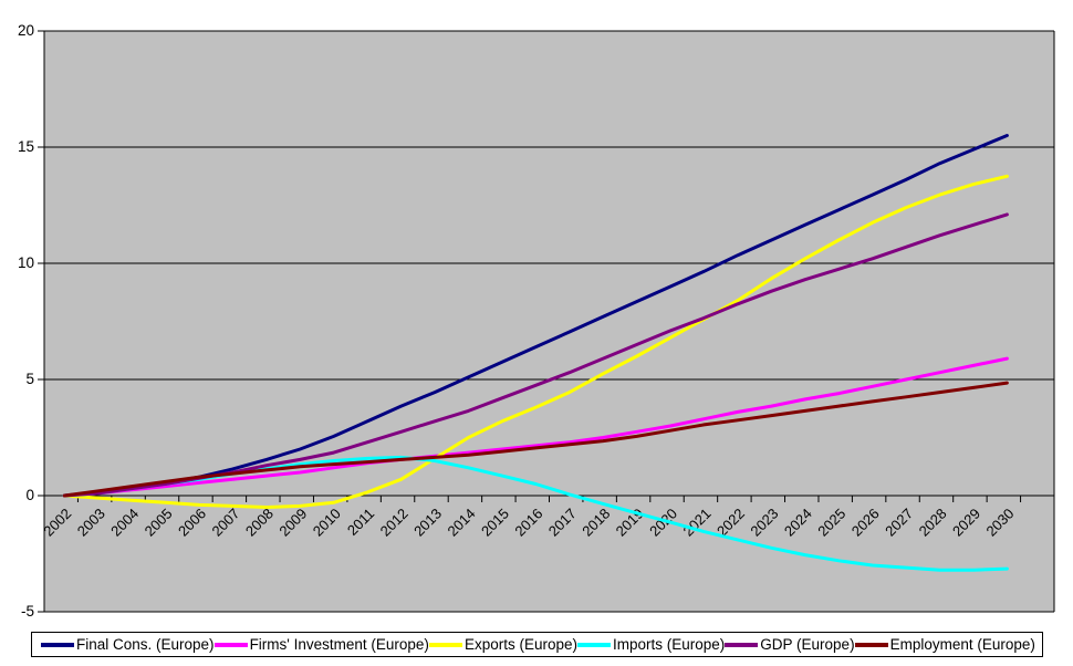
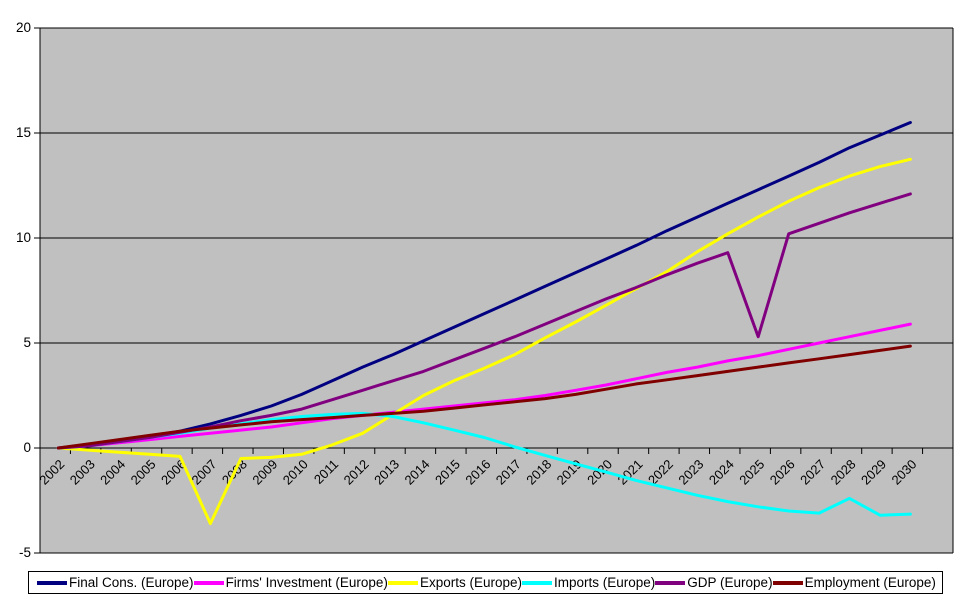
Exports (Europe)/2007: -0.5 -> -3.6
GDP (Europe)/2025: 9.8 -> 5.3
Imports (Europe)/2028: -3.2 -> -2.4
